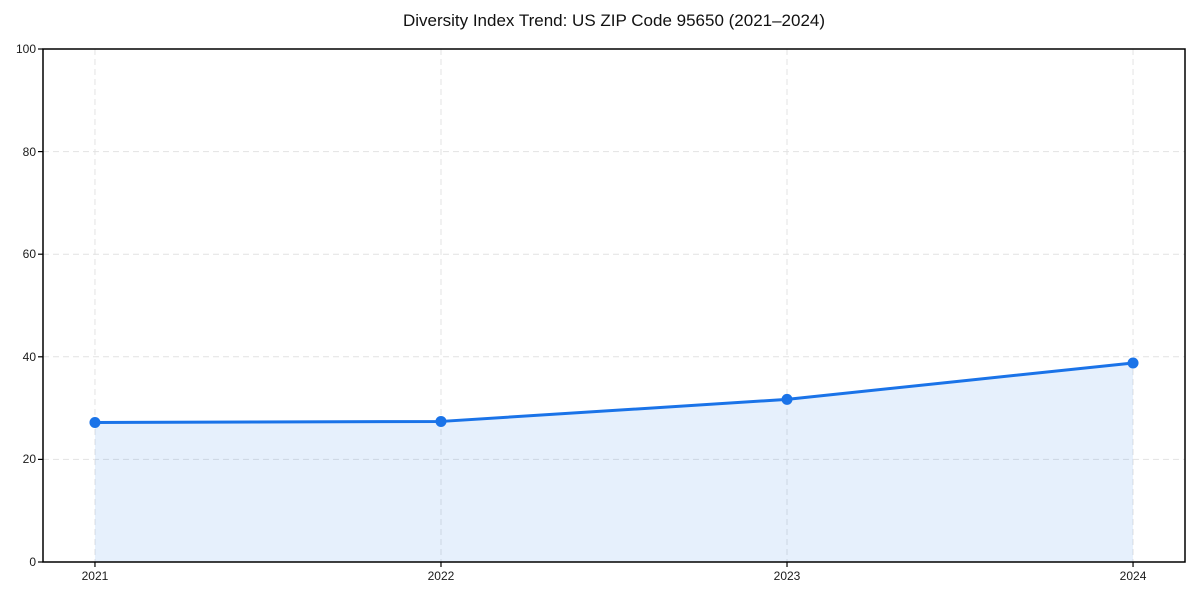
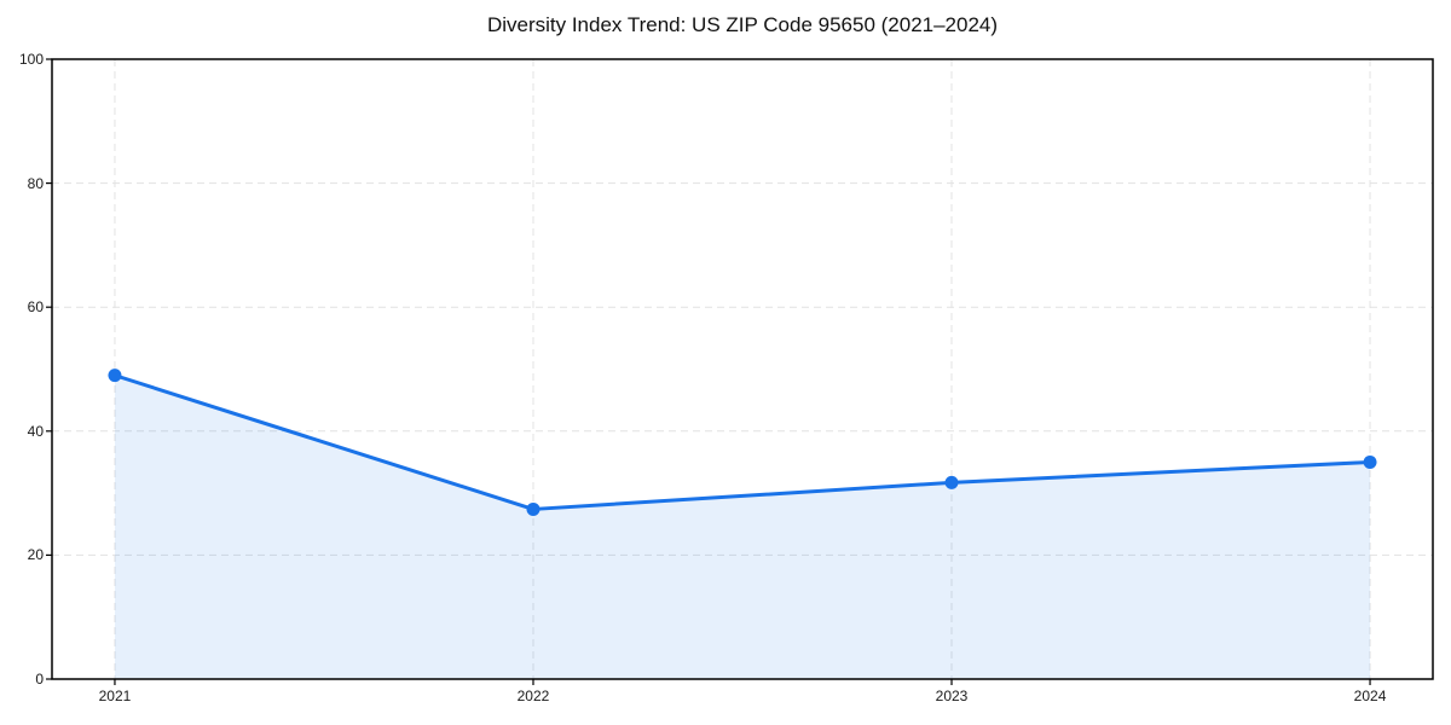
2021: 27 -> 49
2024: 39 -> 35
